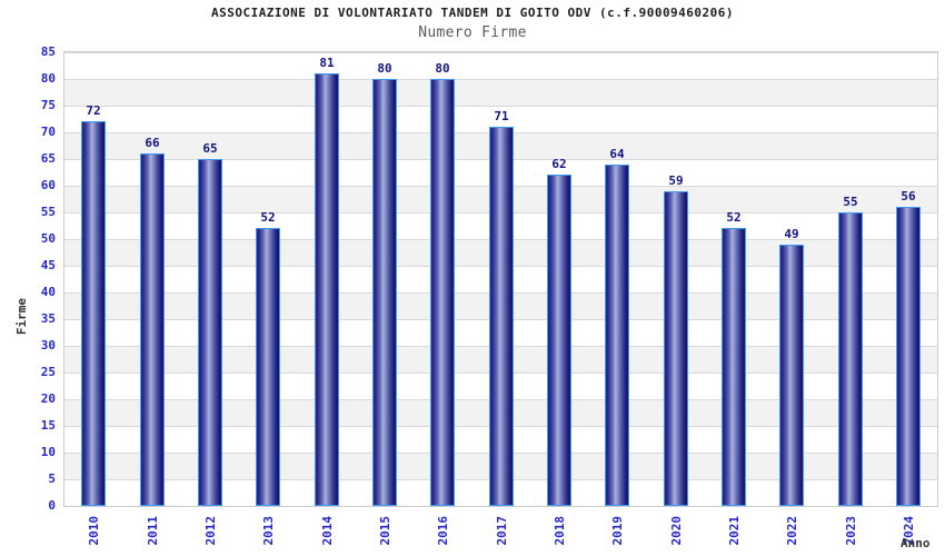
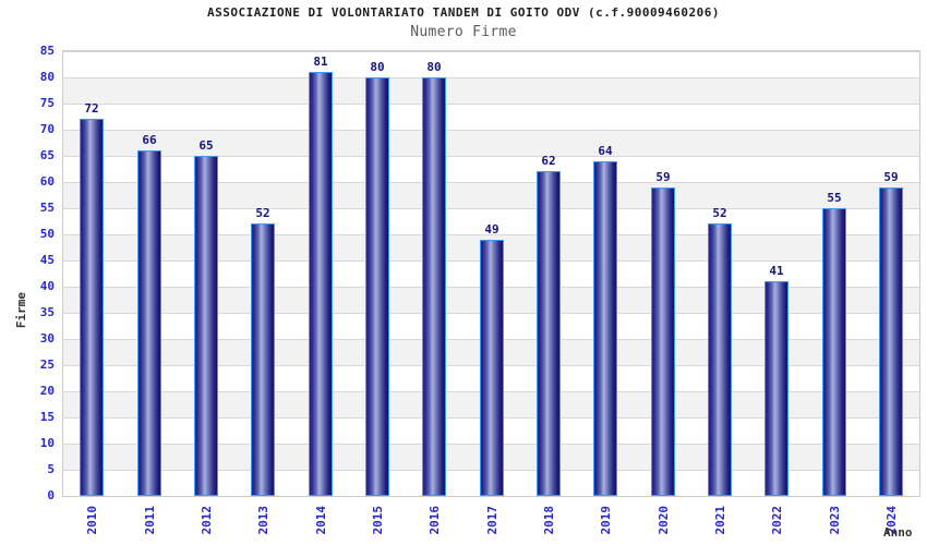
2017: 71 -> 49
2022: 49 -> 41
2024: 56 -> 59
